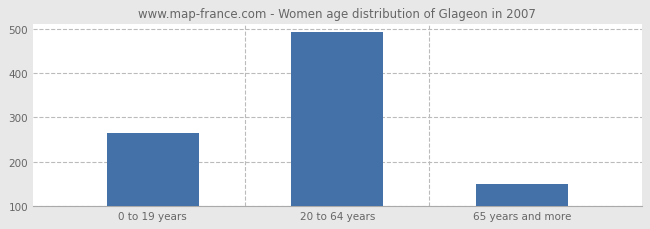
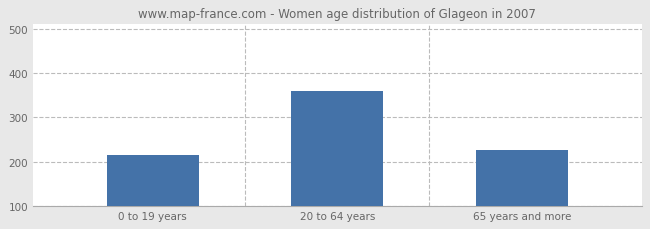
0 to 19 years: 265 -> 215
20 to 64 years: 492 -> 360
65 years and more: 150 -> 225
